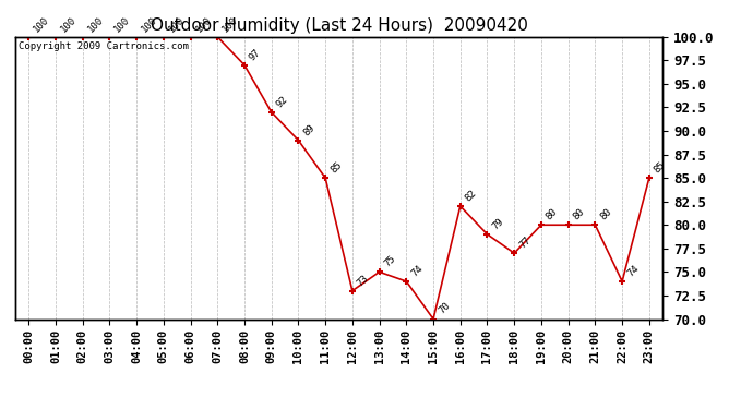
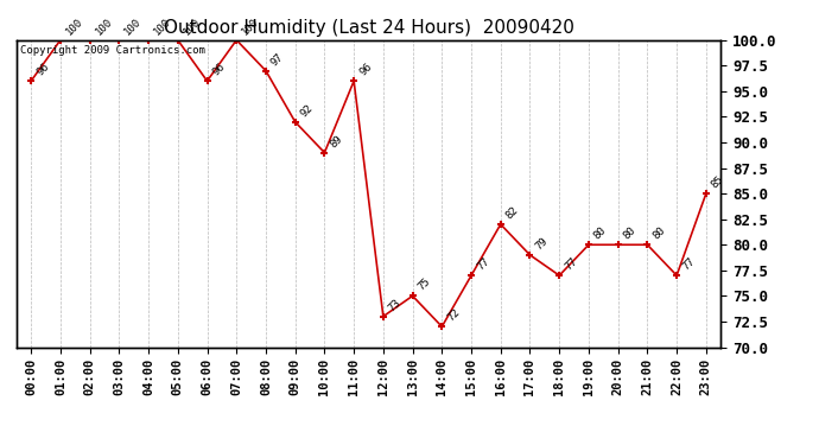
00:00: 100 -> 96
06:00: 100 -> 96
11:00: 85 -> 96
14:00: 74 -> 72
15:00: 70 -> 77
22:00: 74 -> 77
